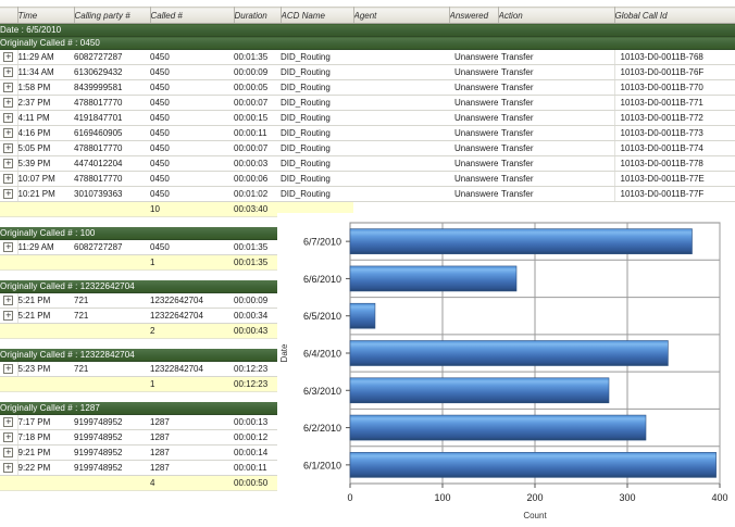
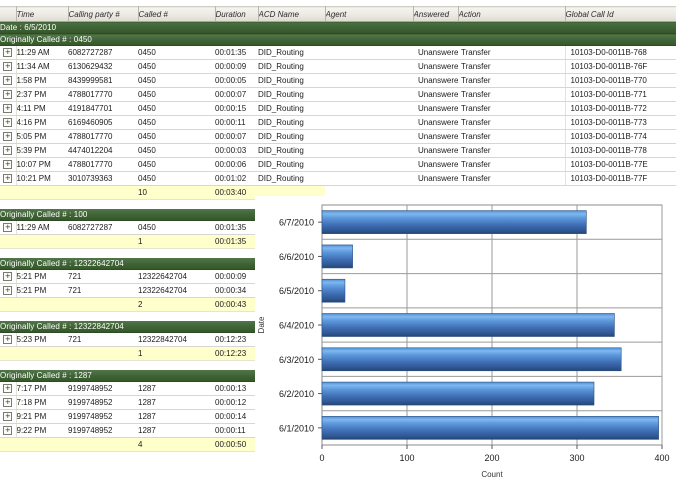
6/7/2010: 370 -> 310
6/6/2010: 180 -> 40
6/3/2010: 280 -> 350
